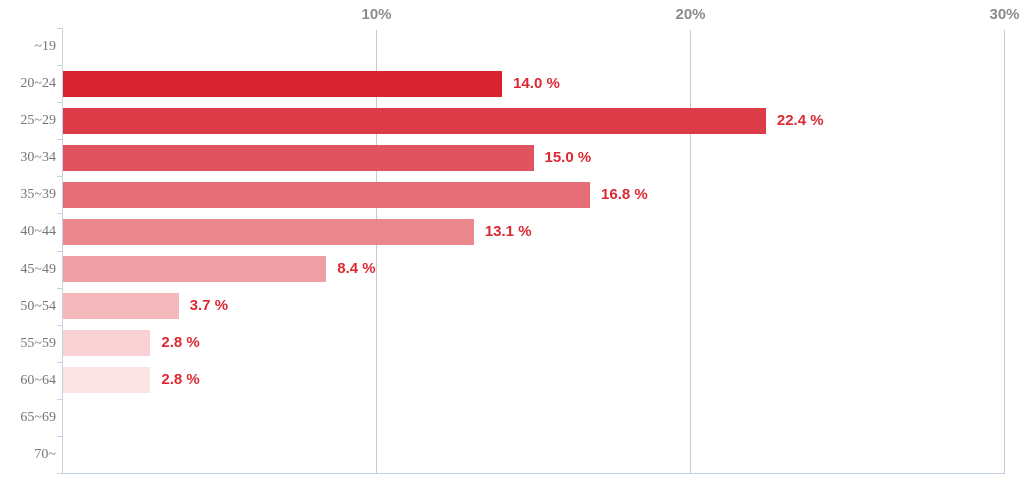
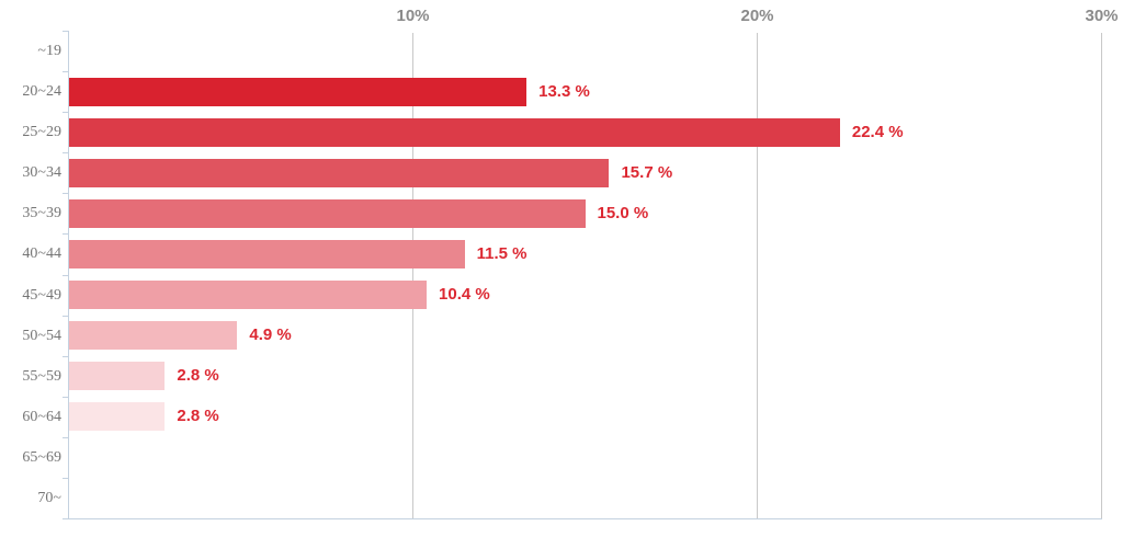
20~24: 14.0 -> 13.3
30~34: 15.0 -> 15.7
35~39: 16.8 -> 15.0
40~44: 13.1 -> 11.5
45~49: 8.4 -> 10.4
50~54: 3.7 -> 4.9
